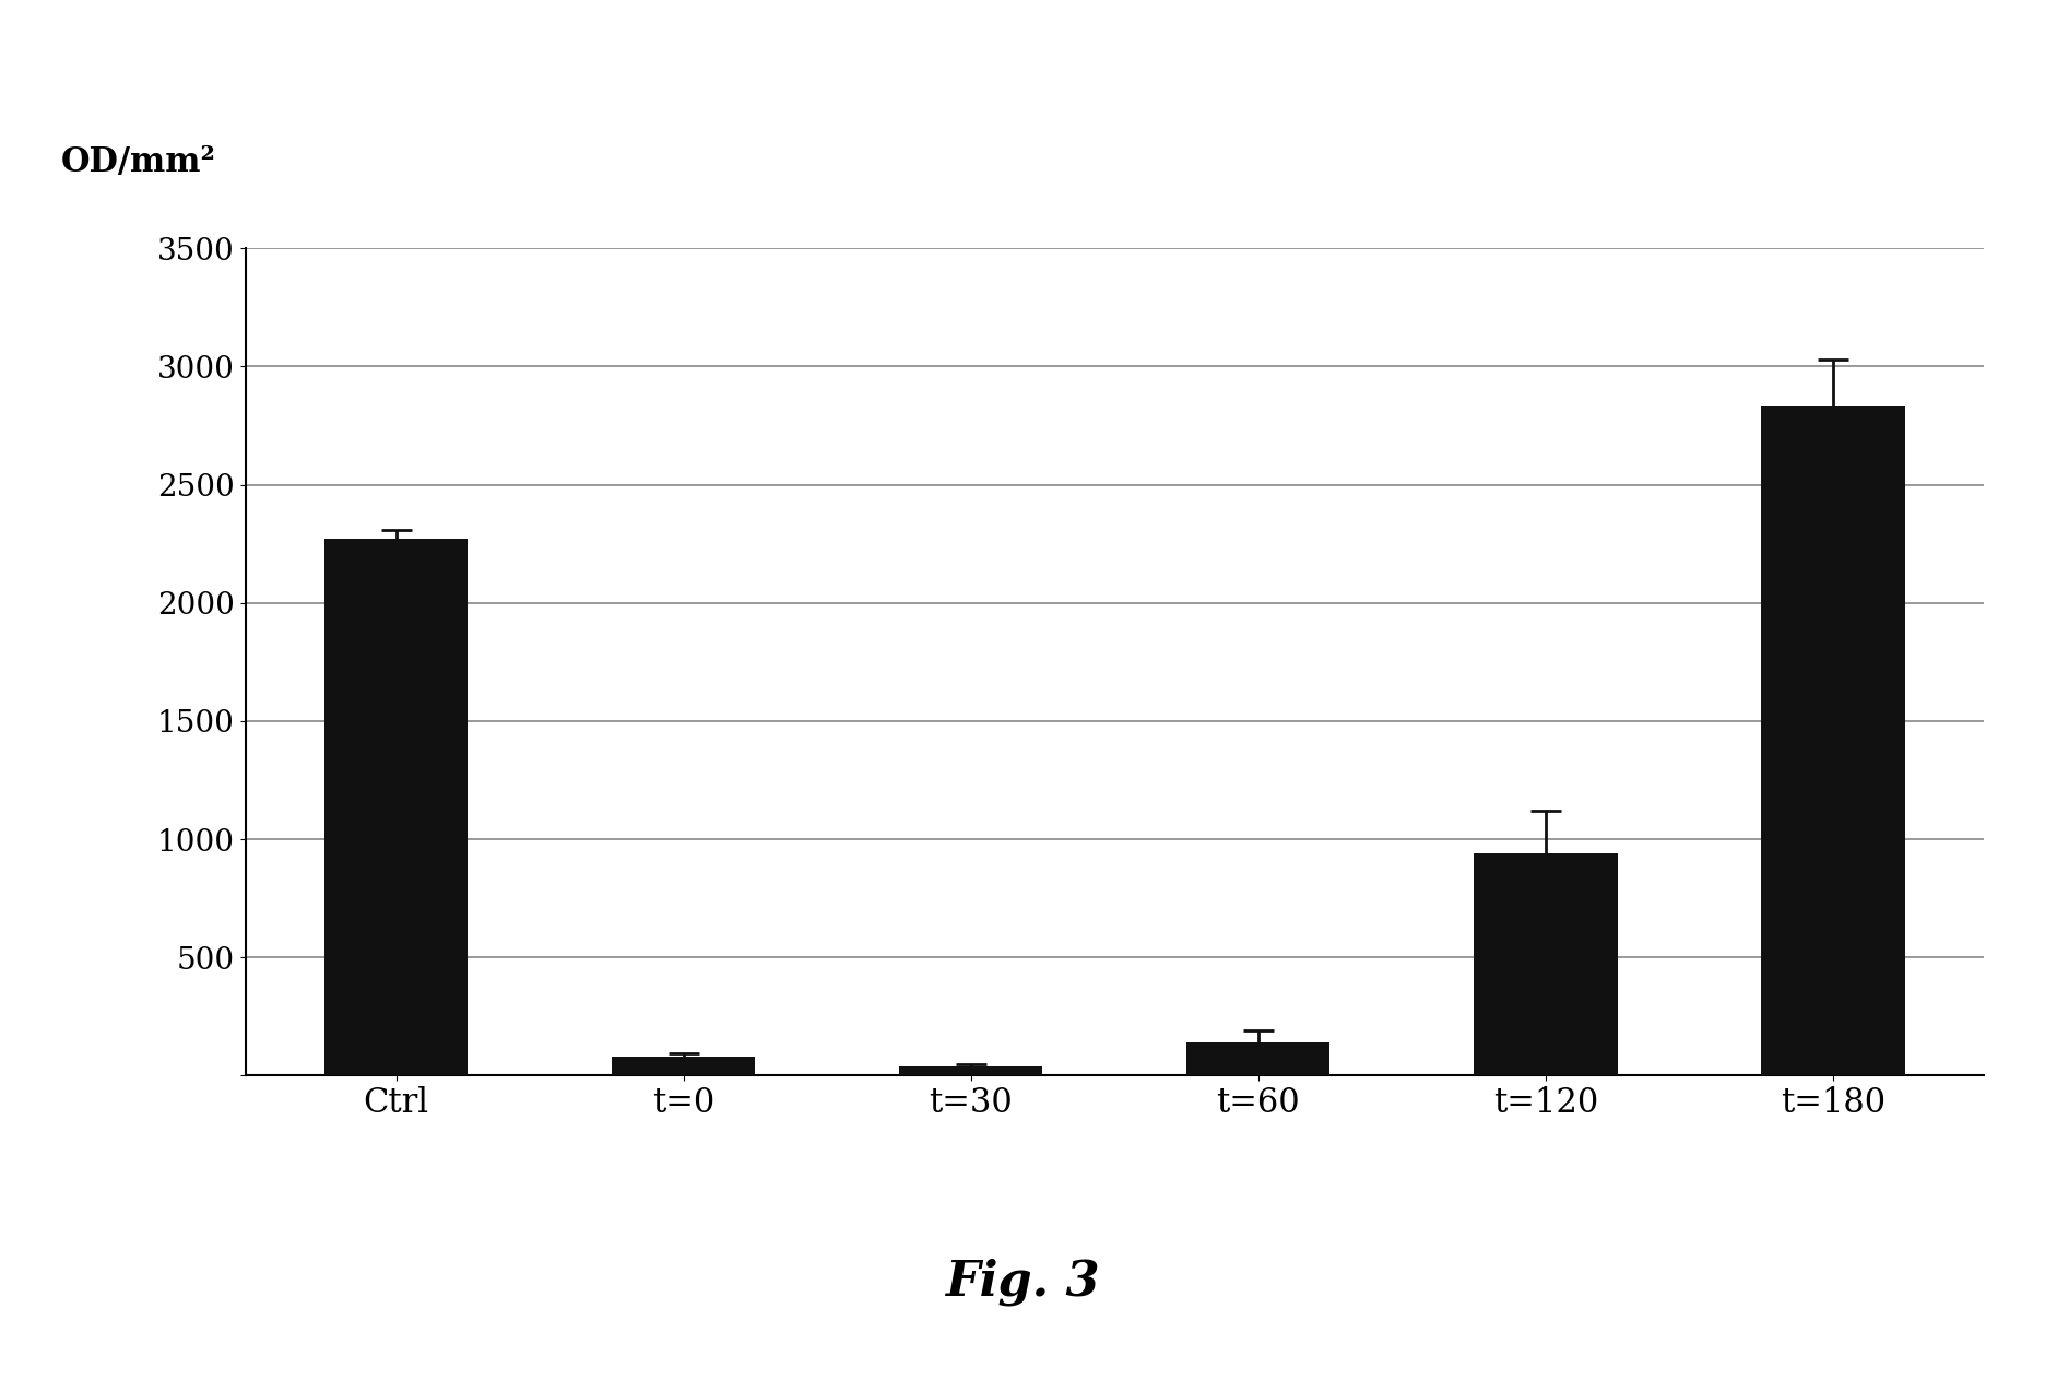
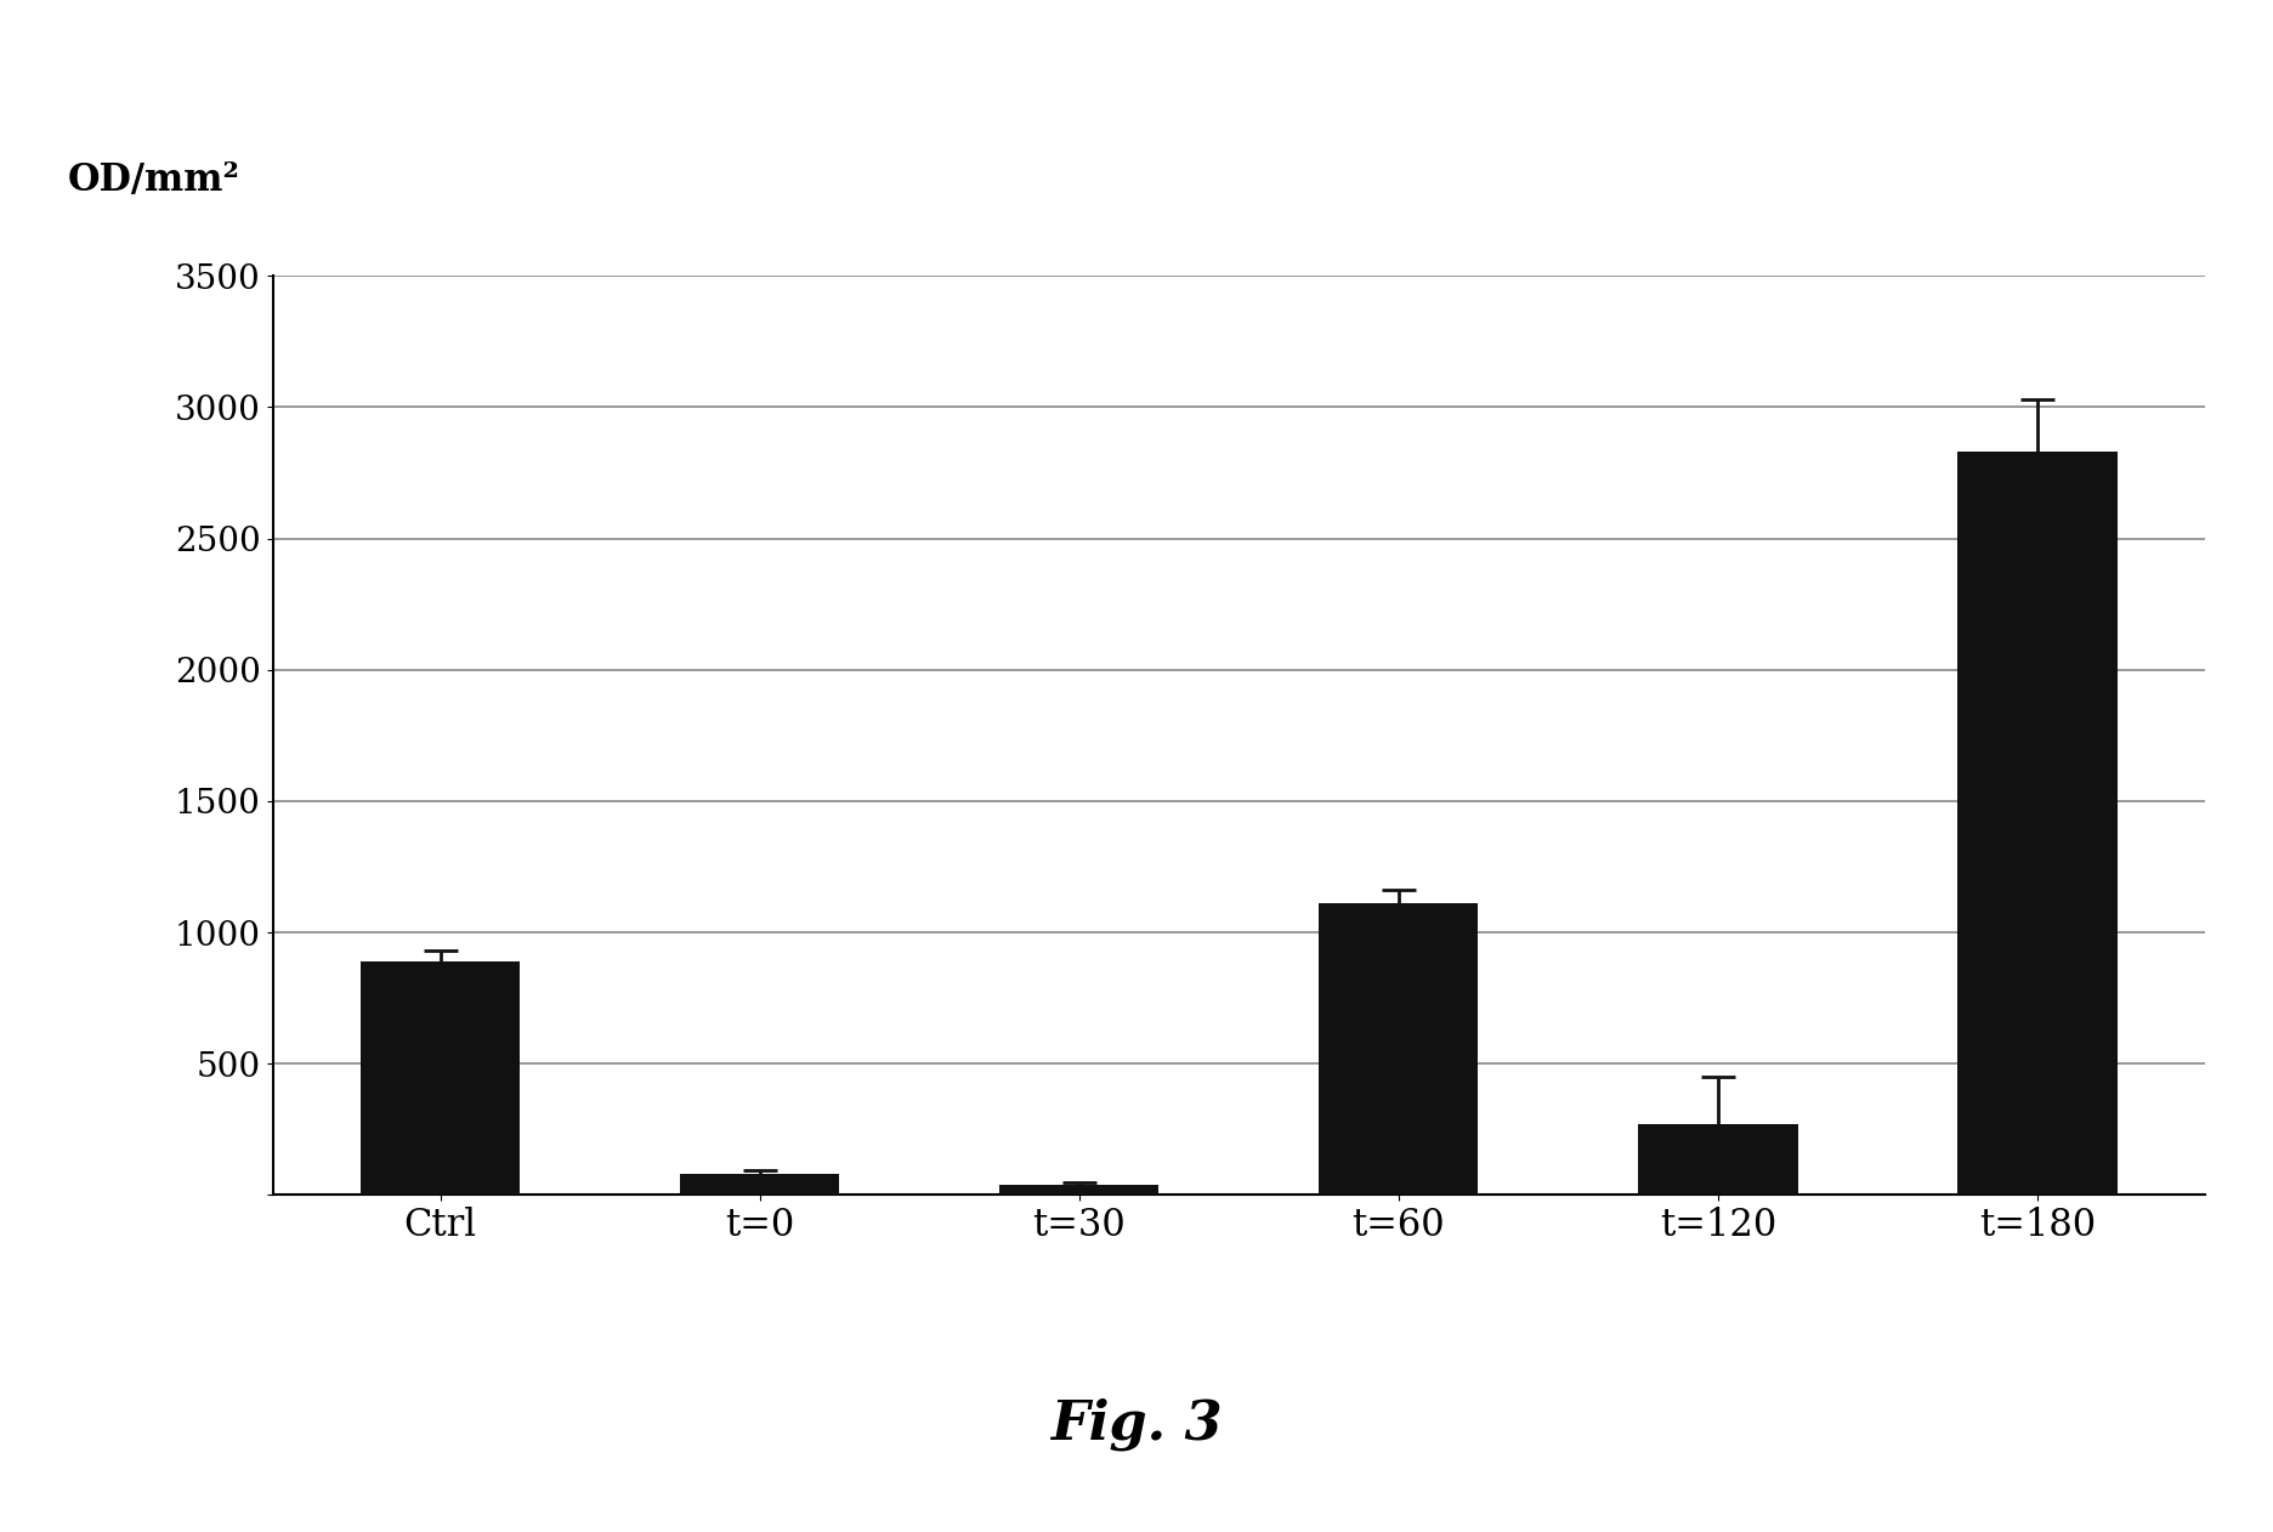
Ctrl: 2270 -> 890
t=60: 140 -> 1110
t=120: 940 -> 270
